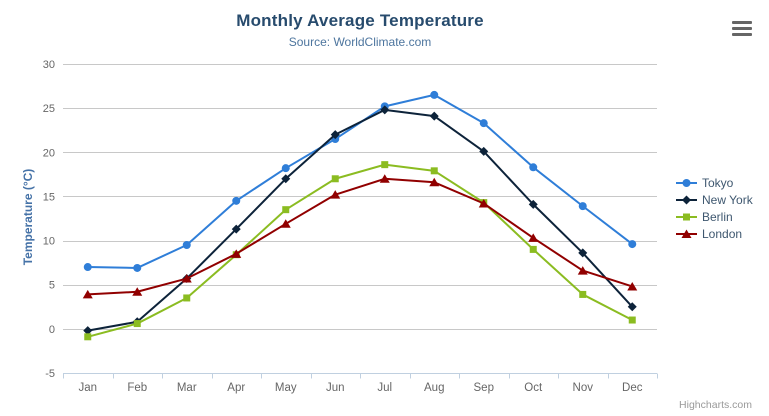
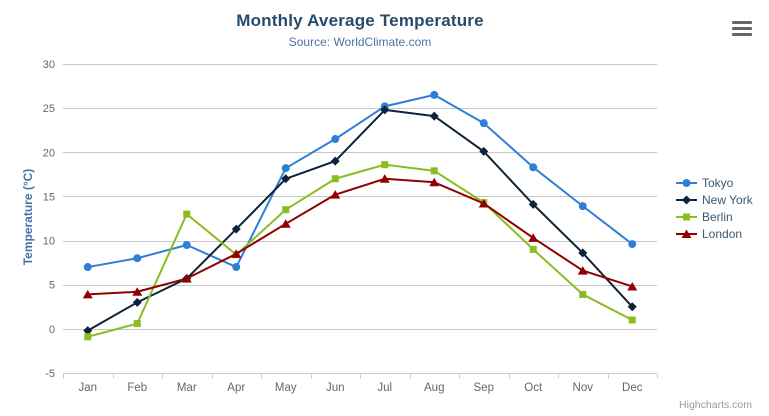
Tokyo/Feb: 7 -> 8
New York/Feb: 1 -> 3
Berlin/Mar: 4 -> 13
Tokyo/Apr: 14 -> 7
New York/Jun: 22 -> 19
